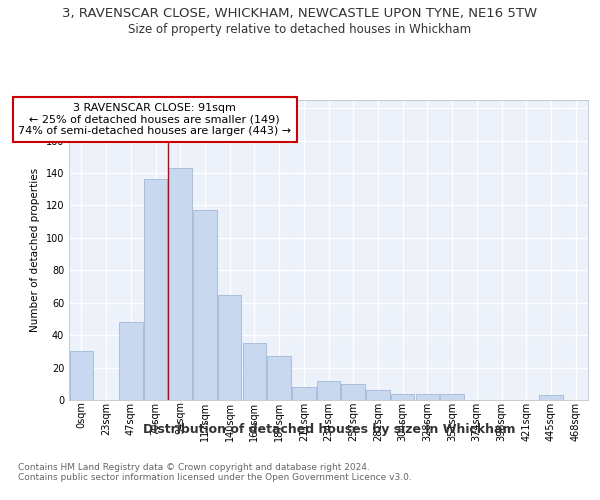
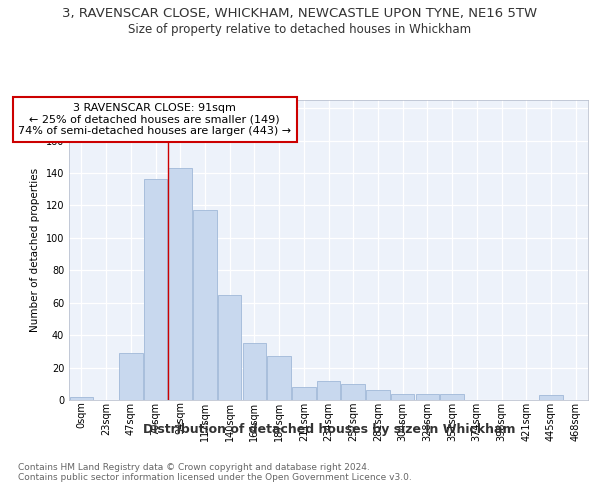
0sqm: 30 -> 2
47sqm: 48 -> 29
